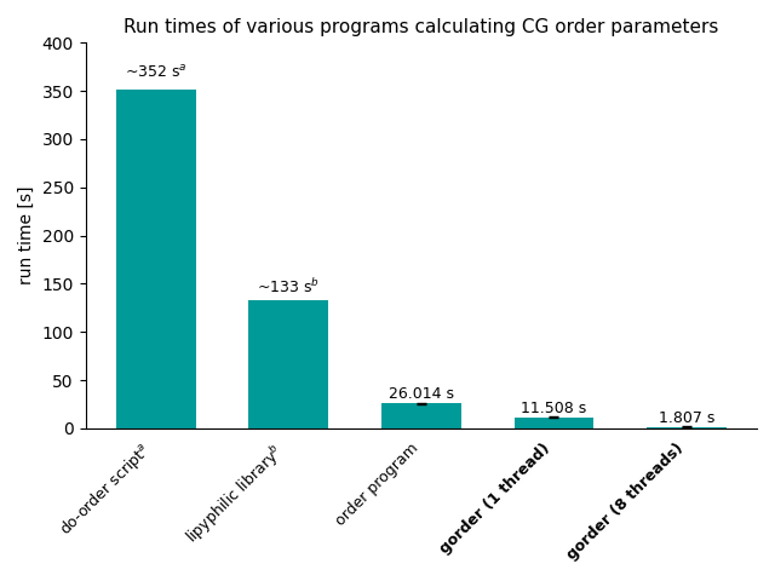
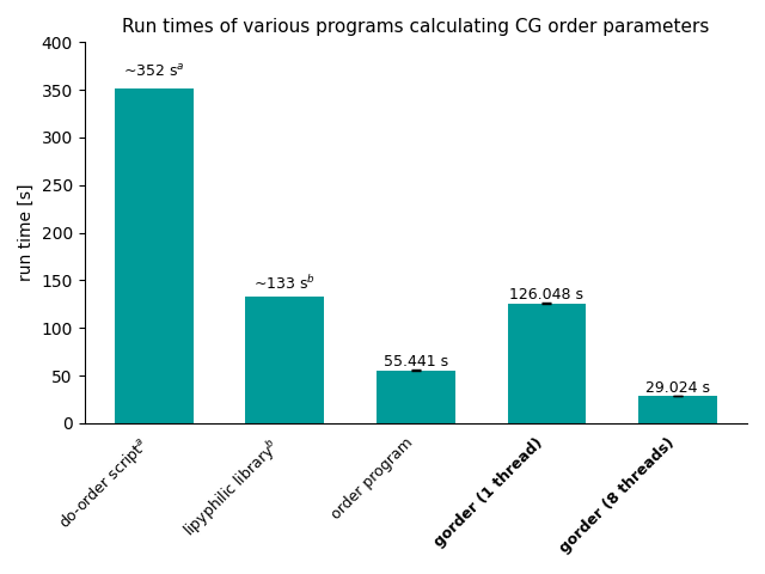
order program: 26.014 -> 55.441
gorder (1 thread): 11.508 -> 126.048
gorder (8 threads): 1.807 -> 29.024
